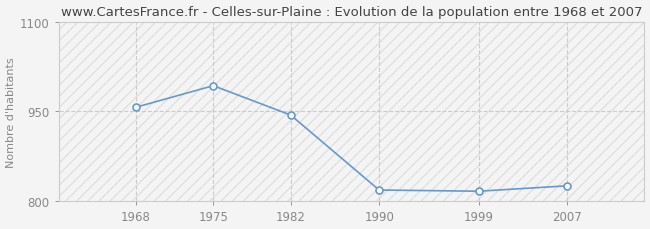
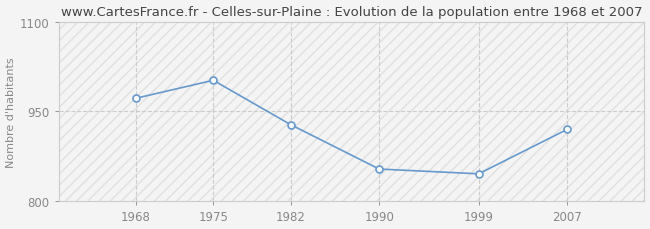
1968: 957 -> 972
1975: 993 -> 1002
1982: 944 -> 928
1990: 819 -> 854
1999: 817 -> 846
2007: 826 -> 920
